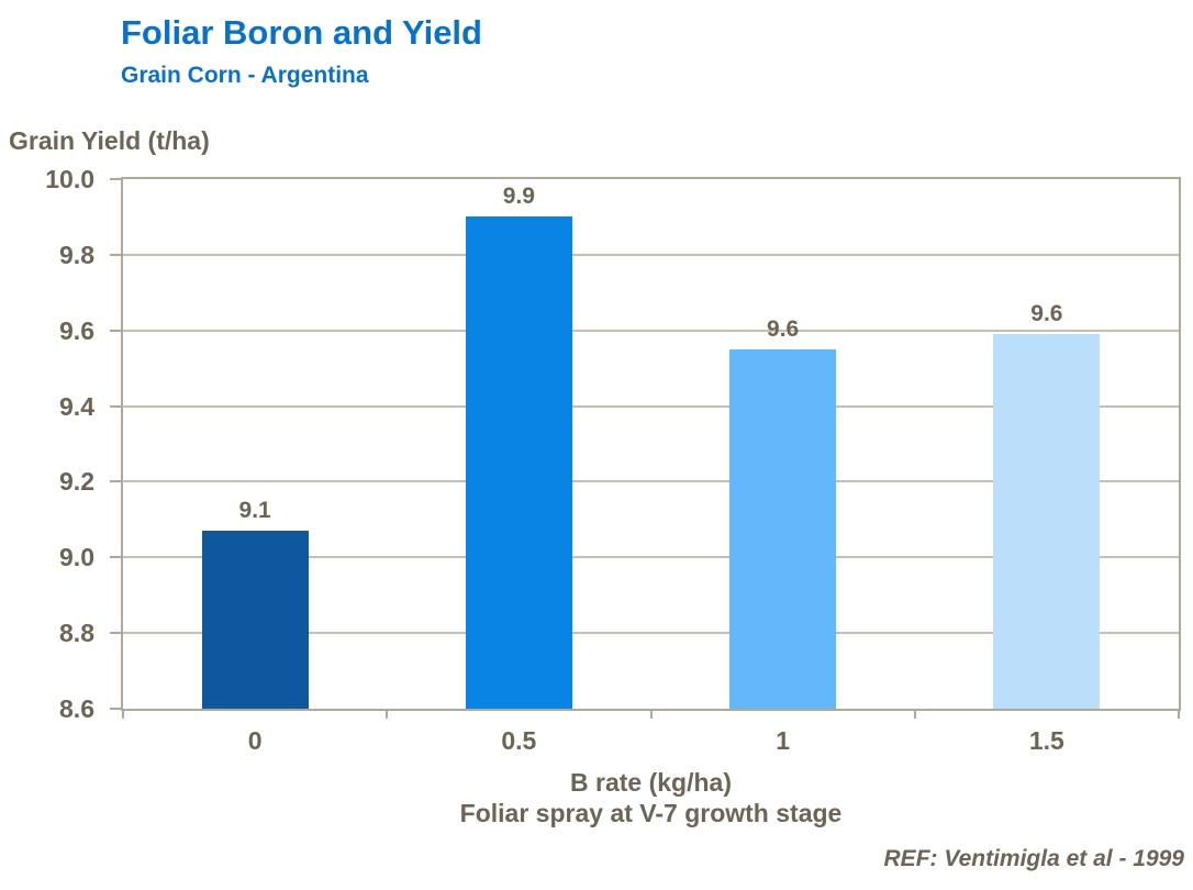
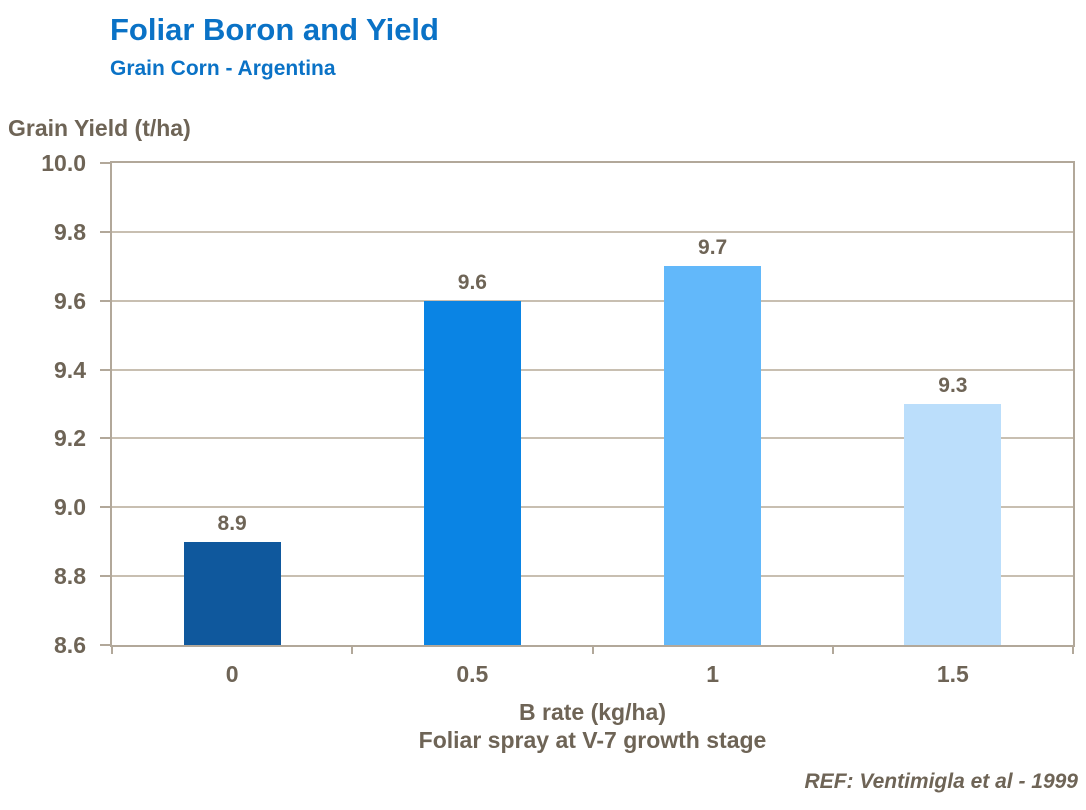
0: 9.1 -> 8.9
0.5: 9.9 -> 9.6
1: 9.6 -> 9.7
1.5: 9.6 -> 9.3
